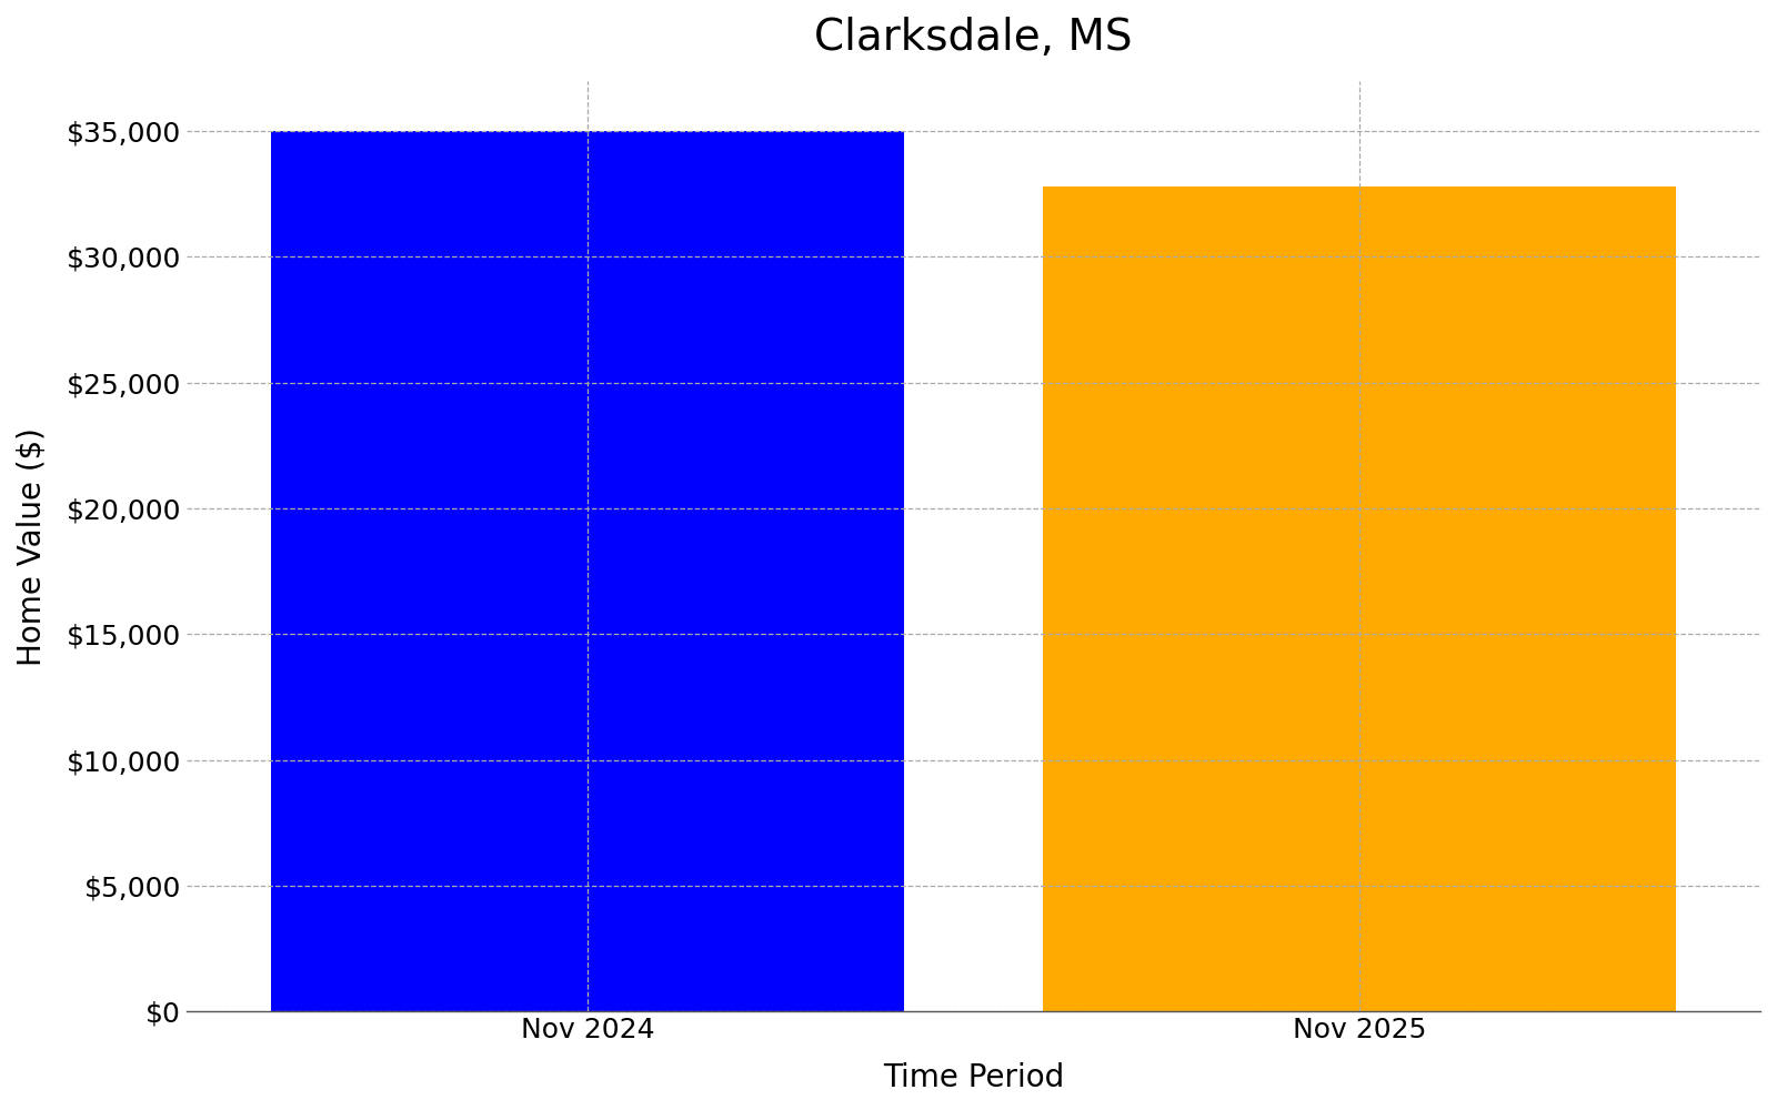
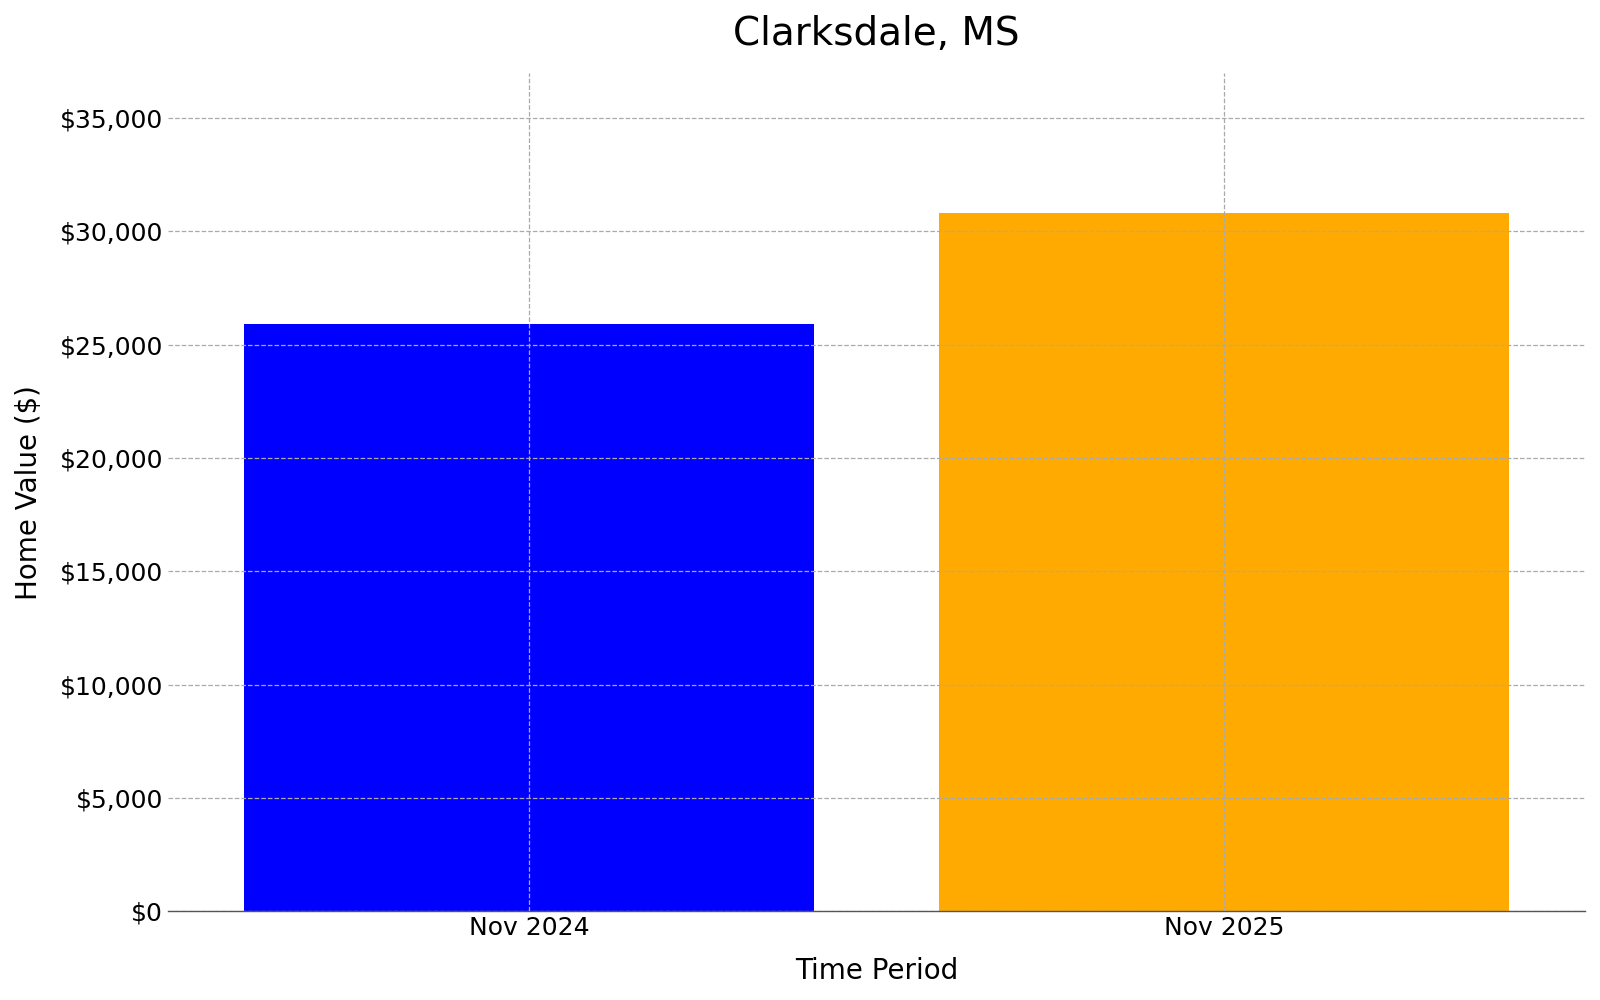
Nov 2024: $35,000 -> $25,900
Nov 2025: $32,800 -> $30,800
